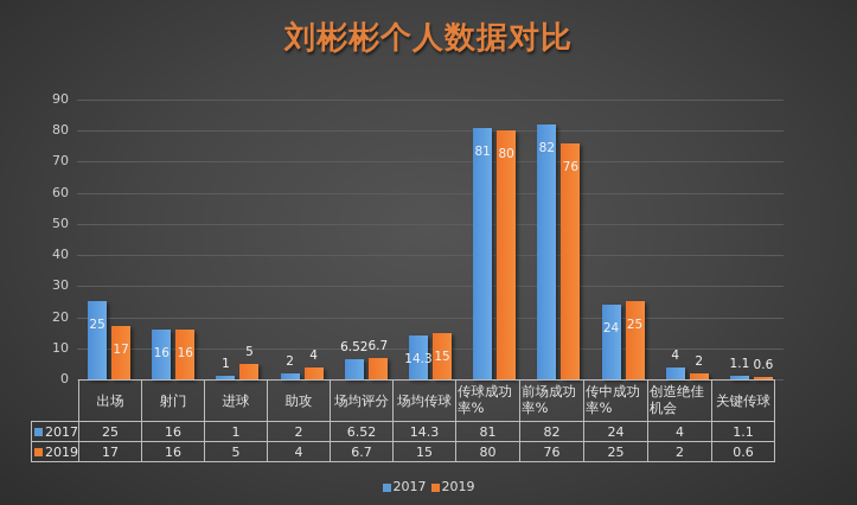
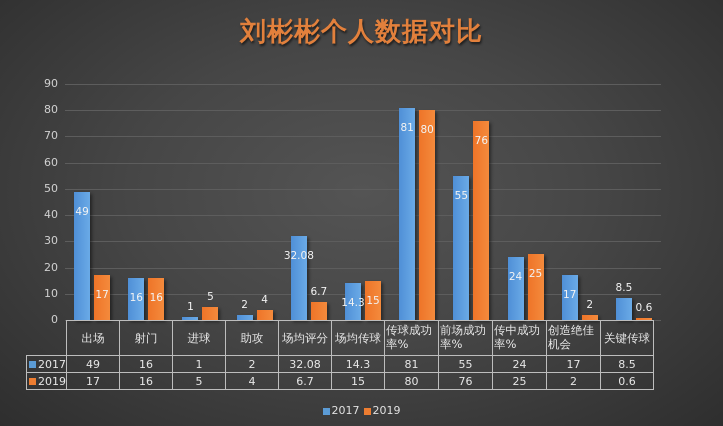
2017/出场: 25 -> 49
2017/场均评分: 6.52 -> 32.08
2017/前场成功率%: 82 -> 55
2017/创造绝佳机会: 4 -> 17
2017/关键传球: 1.1 -> 8.5
